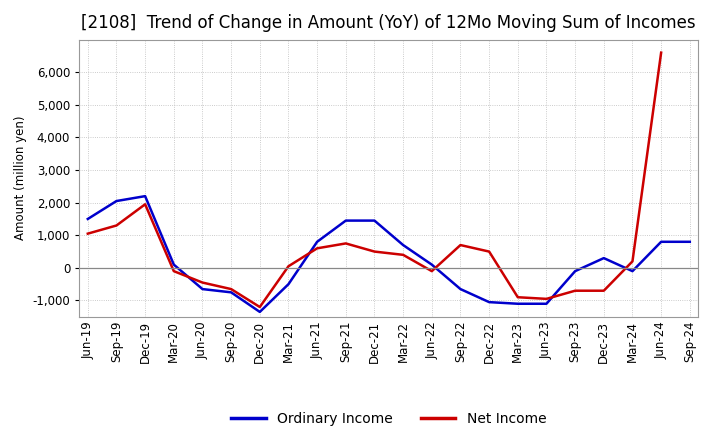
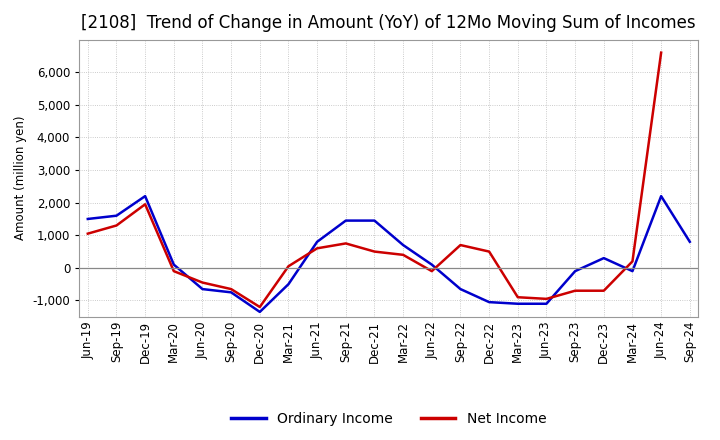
Ordinary Income/Sep-19: 2,050 -> 1,600
Ordinary Income/Jun-24: 800 -> 2,200
